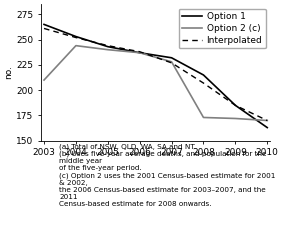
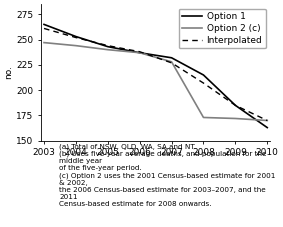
Option 2 (c)/2003: 210 -> 247
